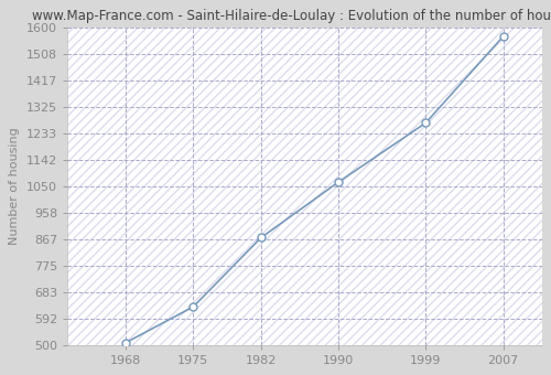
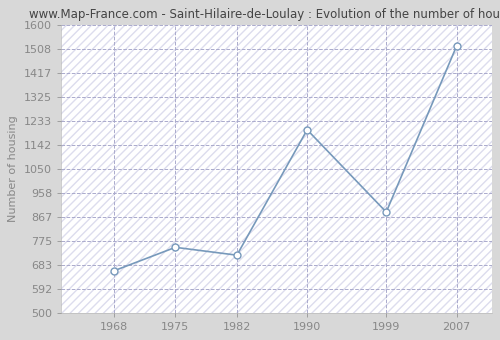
1968: 507 -> 660
1975: 632 -> 750
1982: 872 -> 720
1990: 1065 -> 1200
1999: 1270 -> 885
2007: 1570 -> 1520
